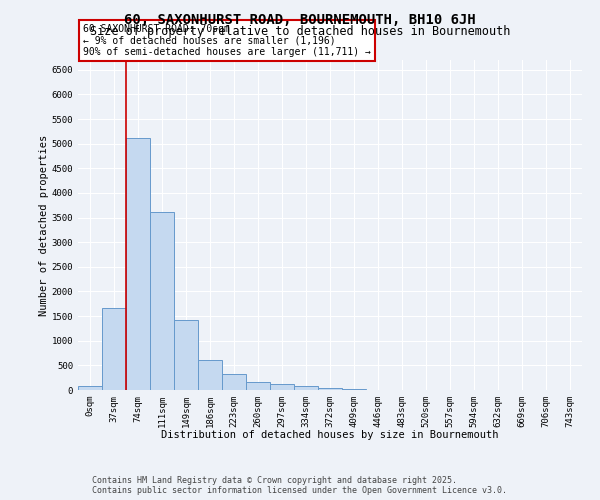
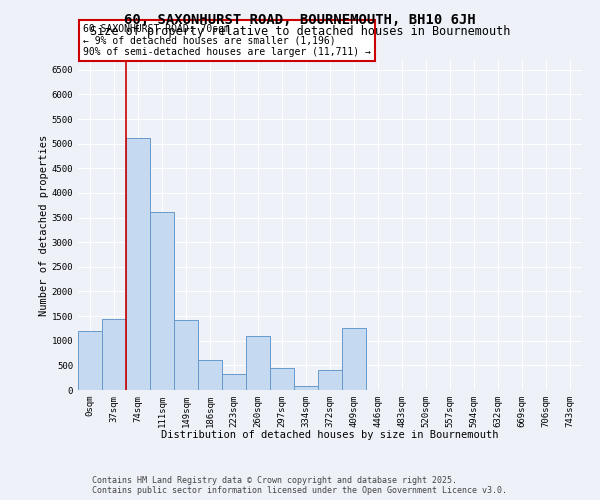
0sqm: 80 -> 1200
37sqm: 1670 -> 1450
260sqm: 160 -> 1100
297sqm: 120 -> 450
372sqm: 40 -> 400
409sqm: 20 -> 1250
